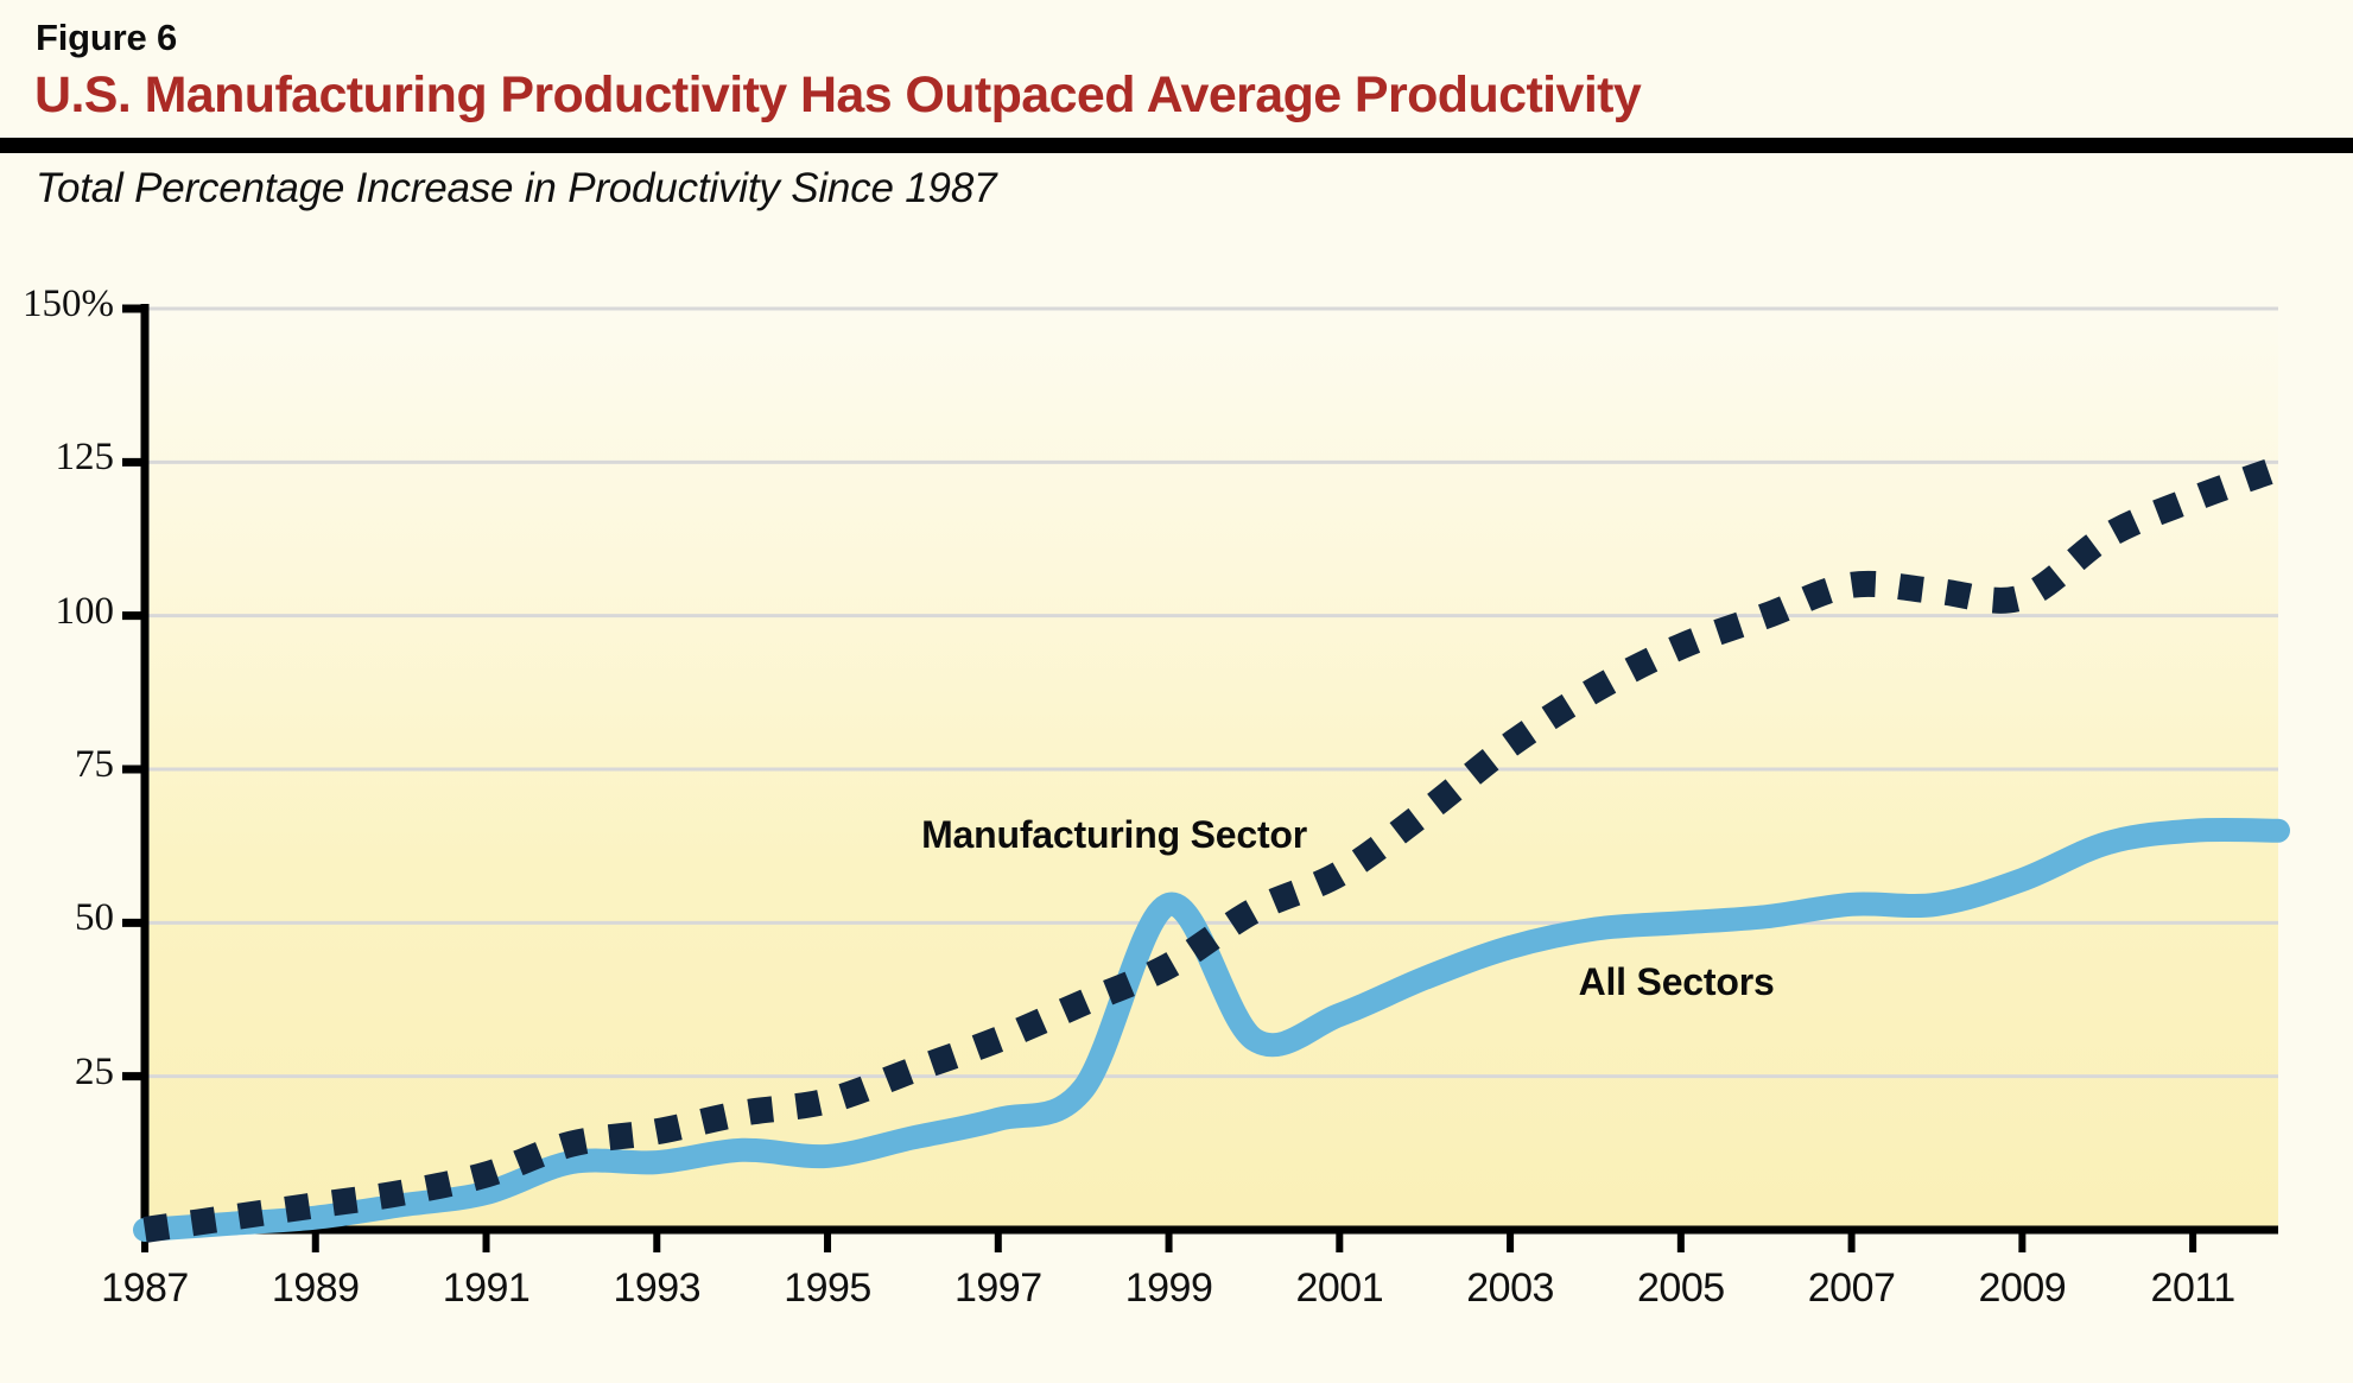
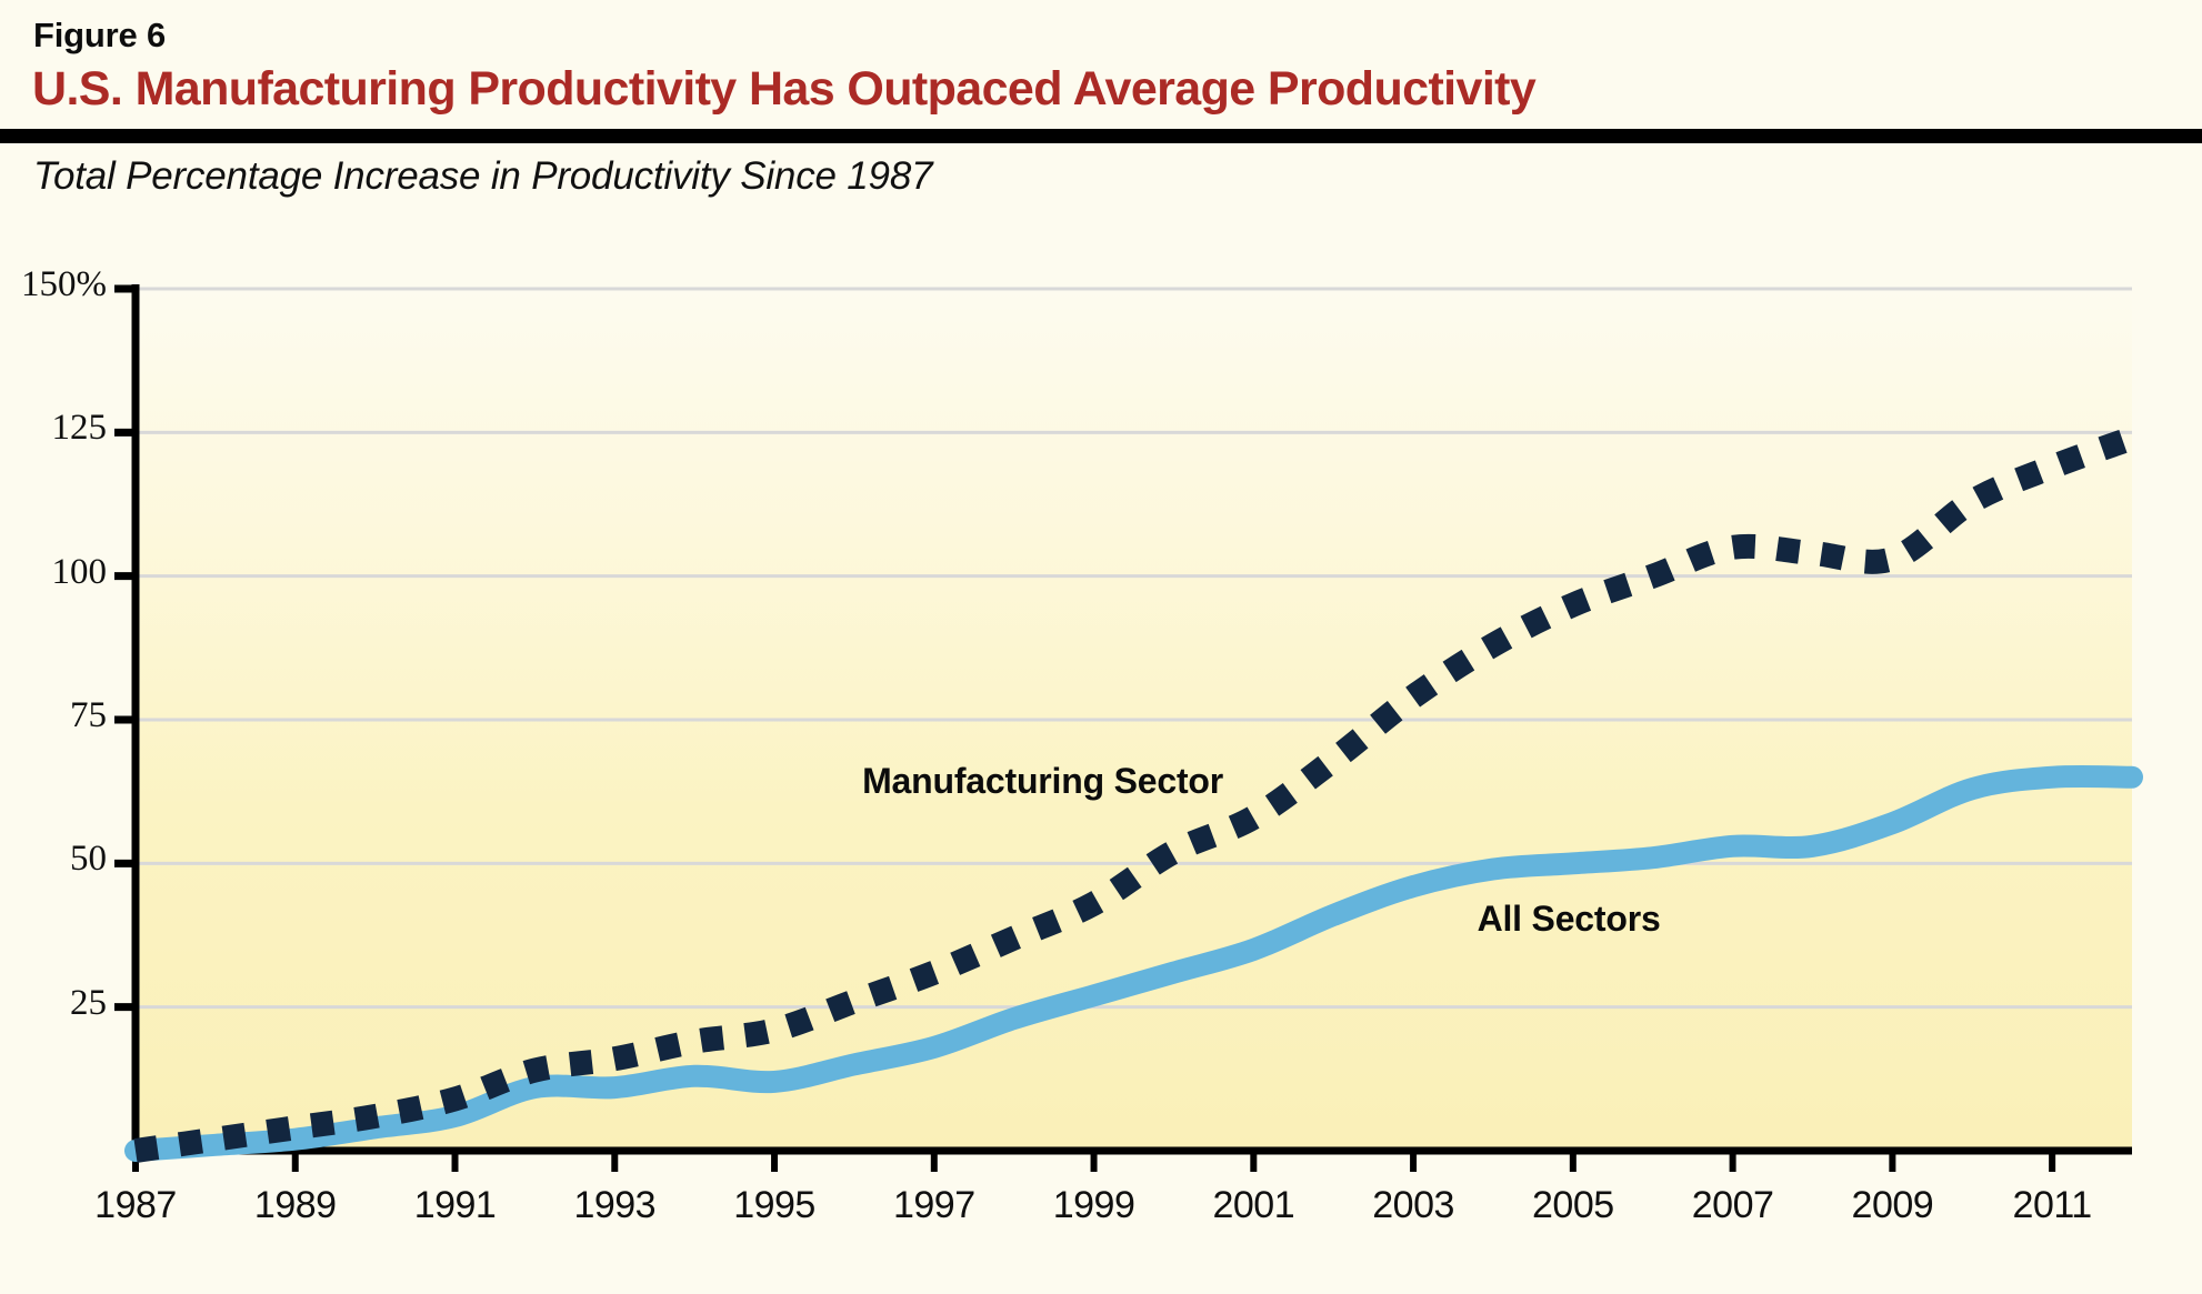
All Sectors/1999: 53% -> 27%
